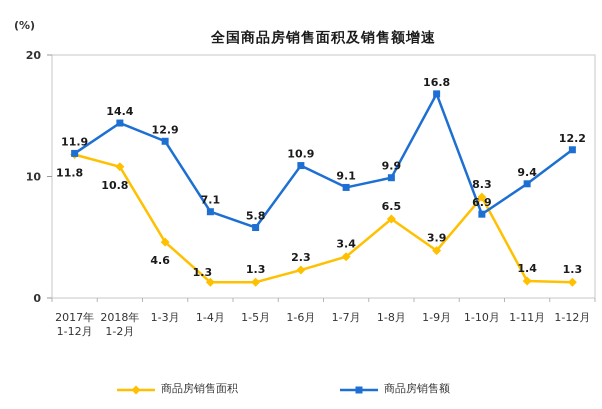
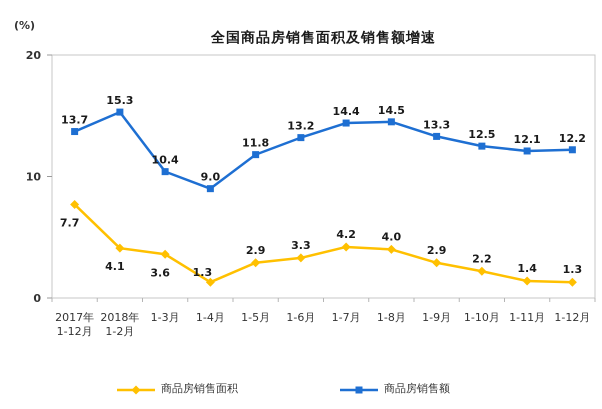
商品房销售面积/2017年1-12月: 11.8 -> 7.7
商品房销售额/2017年1-12月: 11.9 -> 13.7
商品房销售面积/2018年1-2月: 10.8 -> 4.1
商品房销售额/2018年1-2月: 14.4 -> 15.3
商品房销售面积/1-3月: 4.6 -> 3.6
商品房销售额/1-3月: 12.9 -> 10.4
商品房销售额/1-4月: 7.1 -> 9.0
商品房销售面积/1-5月: 1.3 -> 2.9
商品房销售额/1-5月: 5.8 -> 11.8
商品房销售面积/1-6月: 2.3 -> 3.3
商品房销售额/1-6月: 10.9 -> 13.2
商品房销售面积/1-7月: 3.4 -> 4.2
商品房销售额/1-7月: 9.1 -> 14.4
商品房销售面积/1-8月: 6.5 -> 4.0
商品房销售额/1-8月: 9.9 -> 14.5
商品房销售面积/1-9月: 3.9 -> 2.9
商品房销售额/1-9月: 16.8 -> 13.3
商品房销售面积/1-10月: 8.3 -> 2.2
商品房销售额/1-10月: 6.9 -> 12.5
商品房销售额/1-11月: 9.4 -> 12.1
